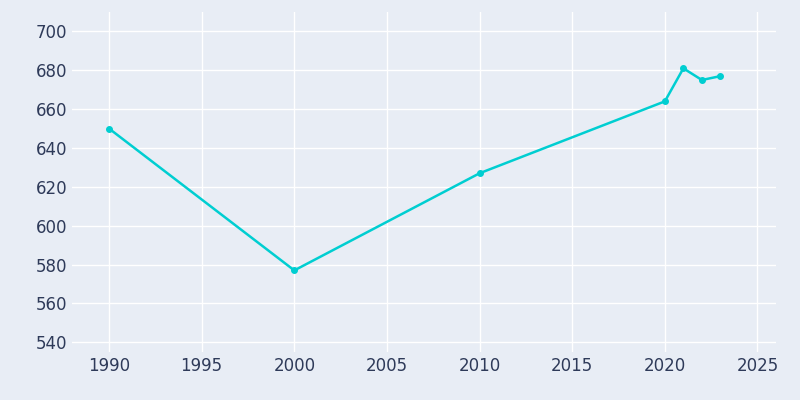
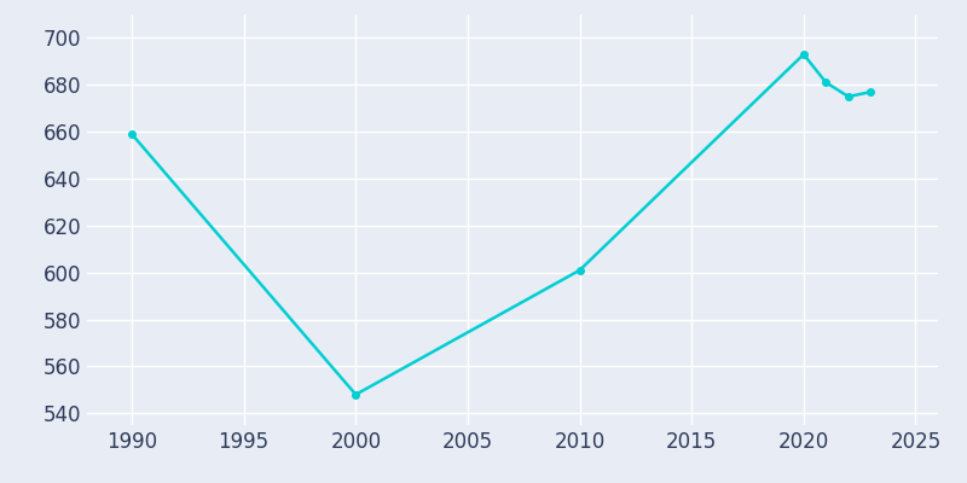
1990: 650 -> 659
2000: 577 -> 548
2010: 627 -> 601
2020: 664 -> 693
